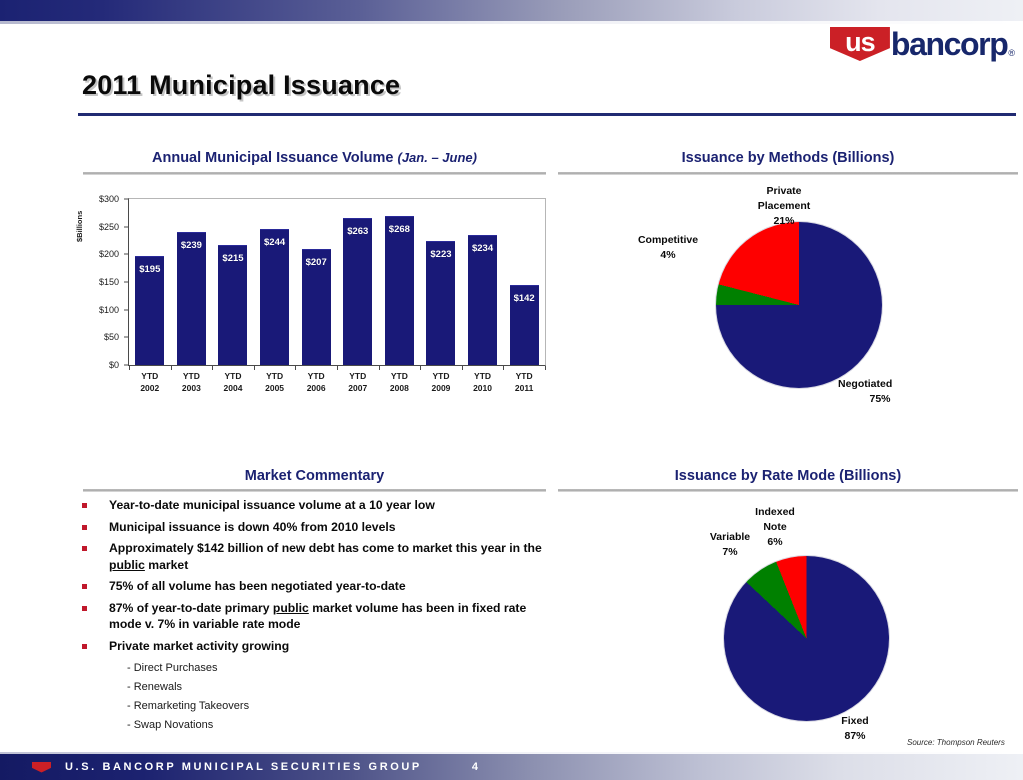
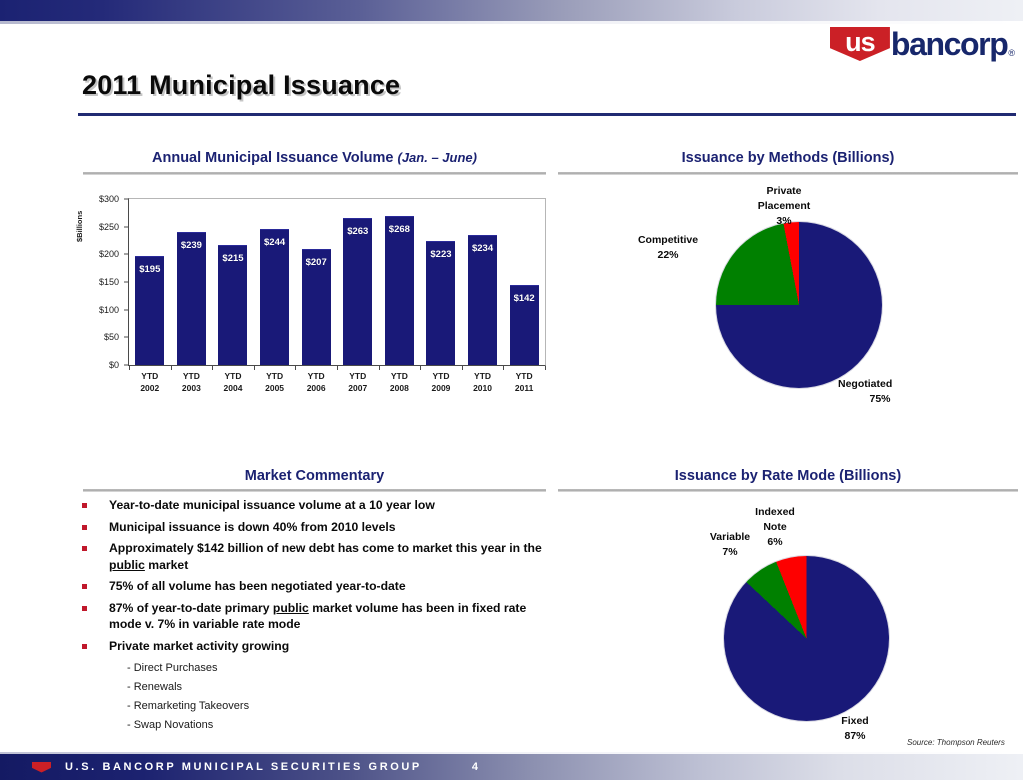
Issuance by Methods (Billions)/Competitive: 4% -> 22%
Issuance by Methods (Billions)/Private Placement: 21% -> 3%
